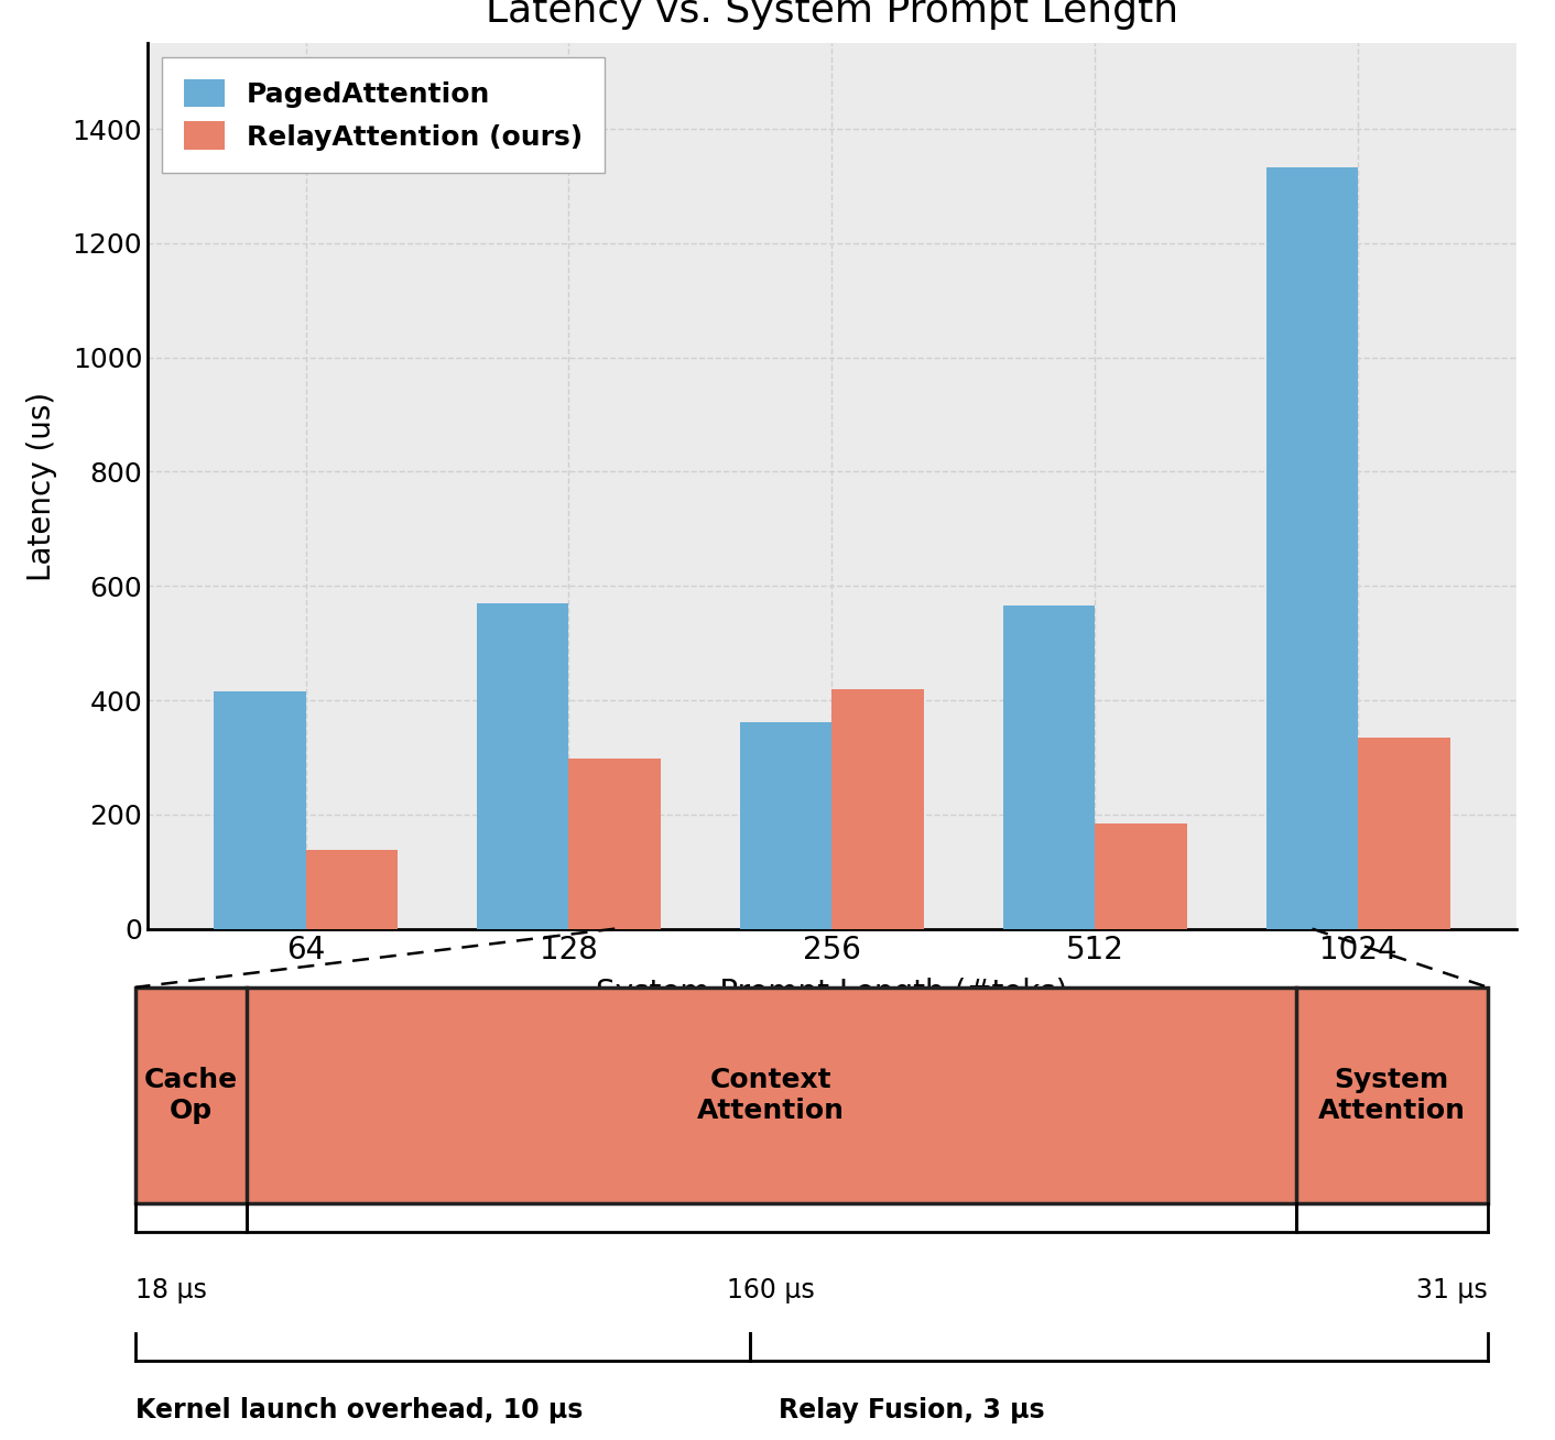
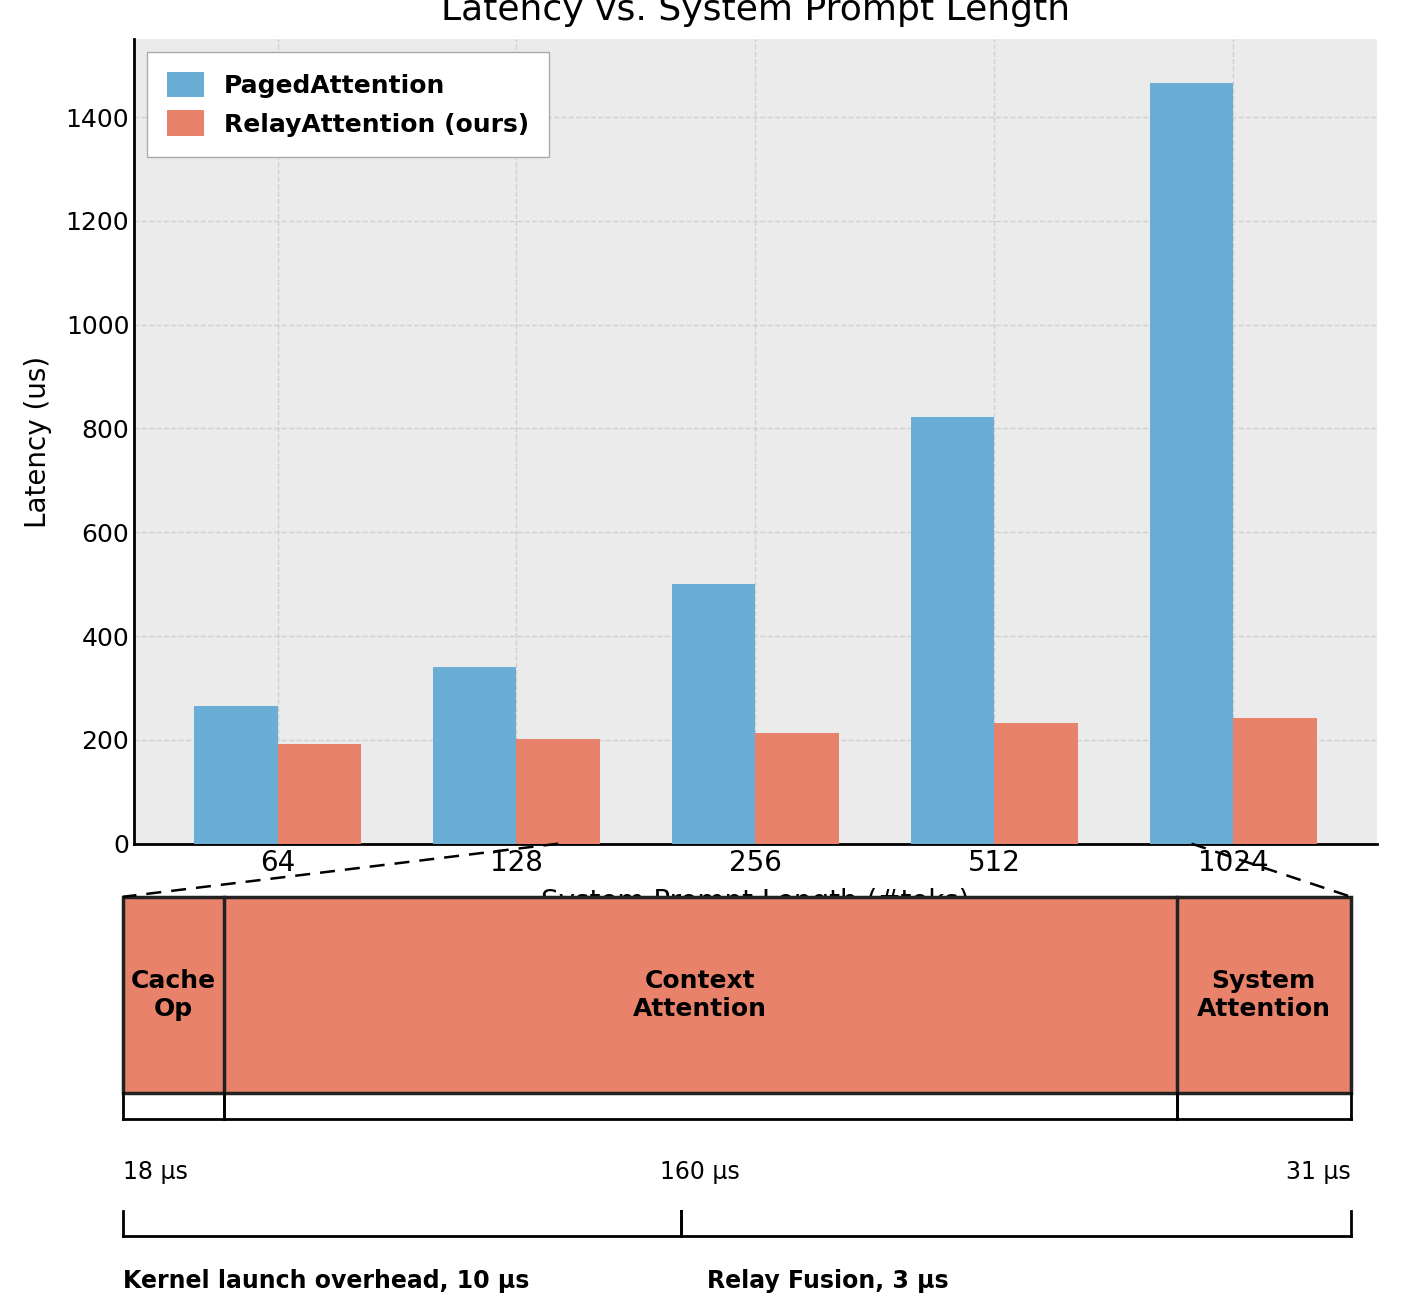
PagedAttention/64: 416 -> 265
RelayAttention (ours)/64: 138 -> 192
PagedAttention/128: 570 -> 340
RelayAttention (ours)/128: 298 -> 201
PagedAttention/256: 362 -> 500
RelayAttention (ours)/256: 420 -> 213
PagedAttention/512: 566 -> 823
RelayAttention (ours)/512: 184 -> 232
PagedAttention/1024: 1332 -> 1465
RelayAttention (ours)/1024: 334 -> 243
